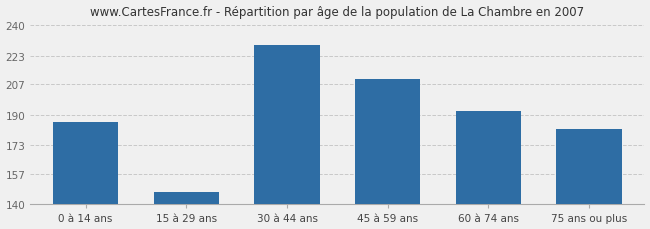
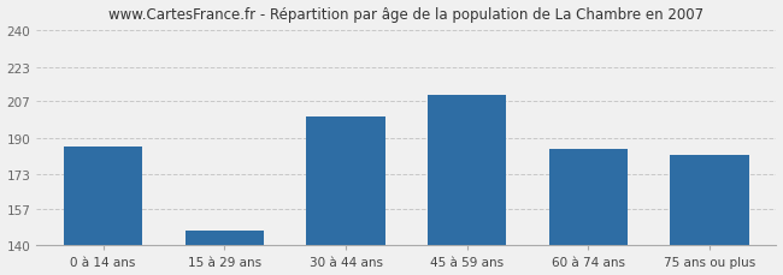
30 à 44 ans: 229 -> 200
60 à 74 ans: 192 -> 185
